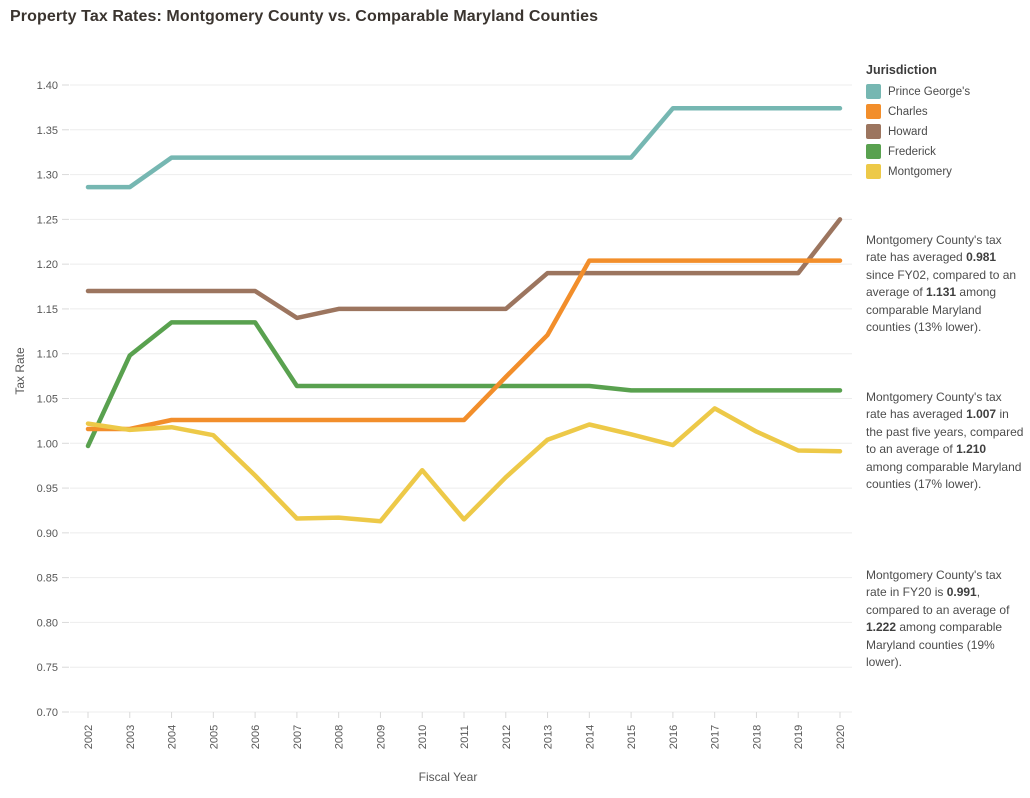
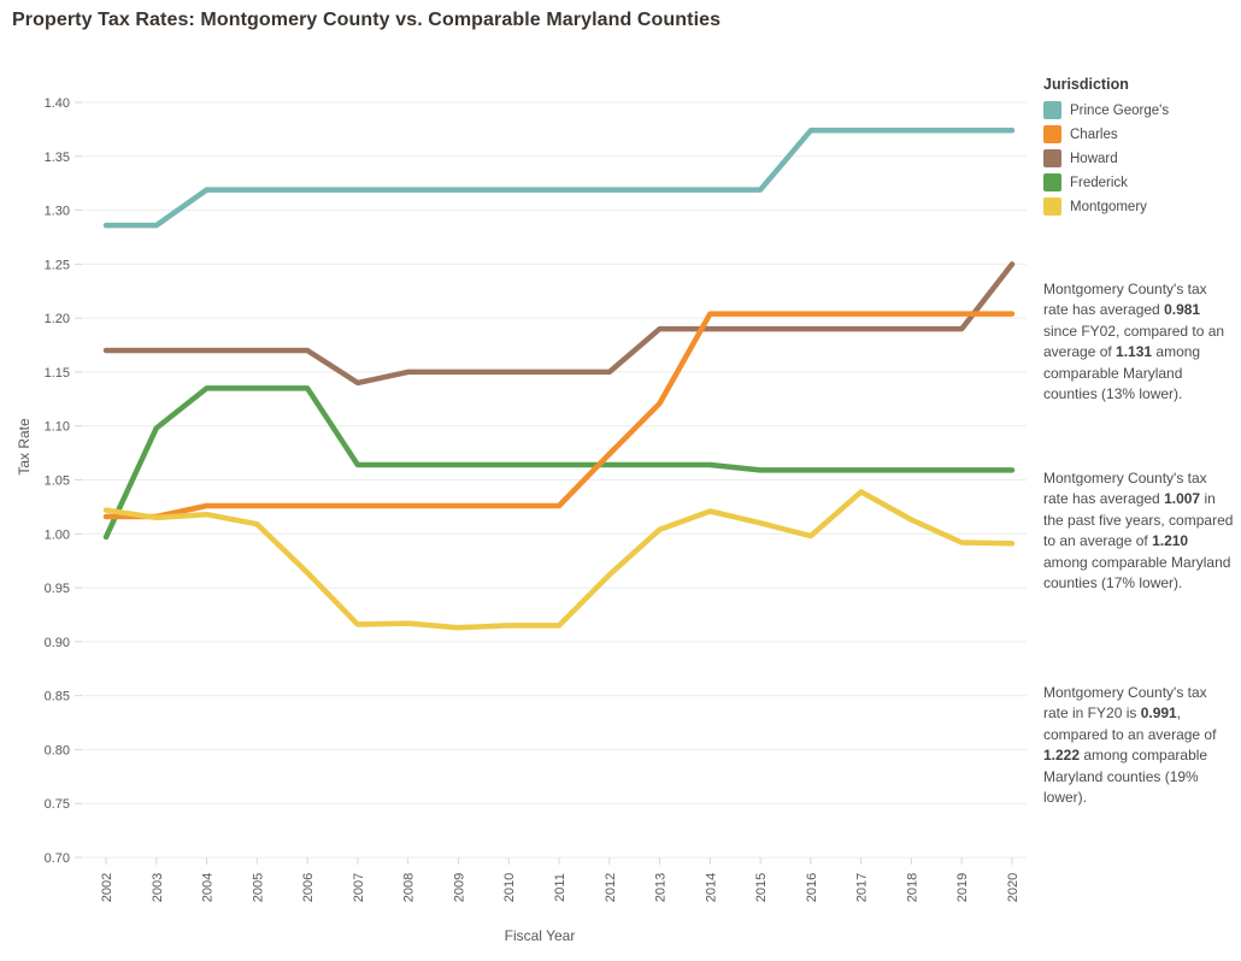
Montgomery/2010: 0.97 -> 0.92
